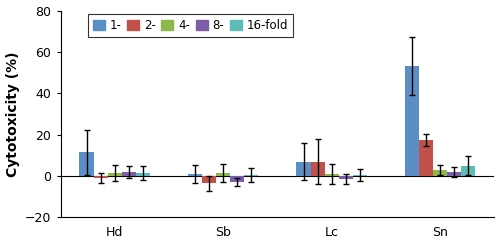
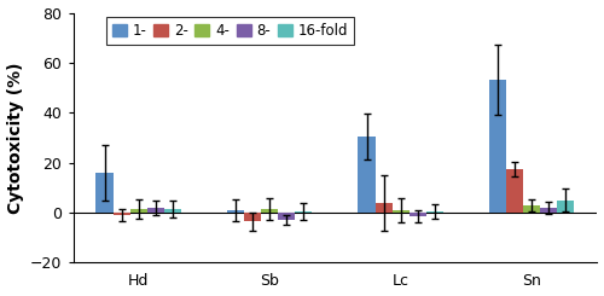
1-/Hd: 11.5 -> 16.0
1-/Lc: 7.0 -> 30.5
2-/Lc: 7.0 -> 4.0
